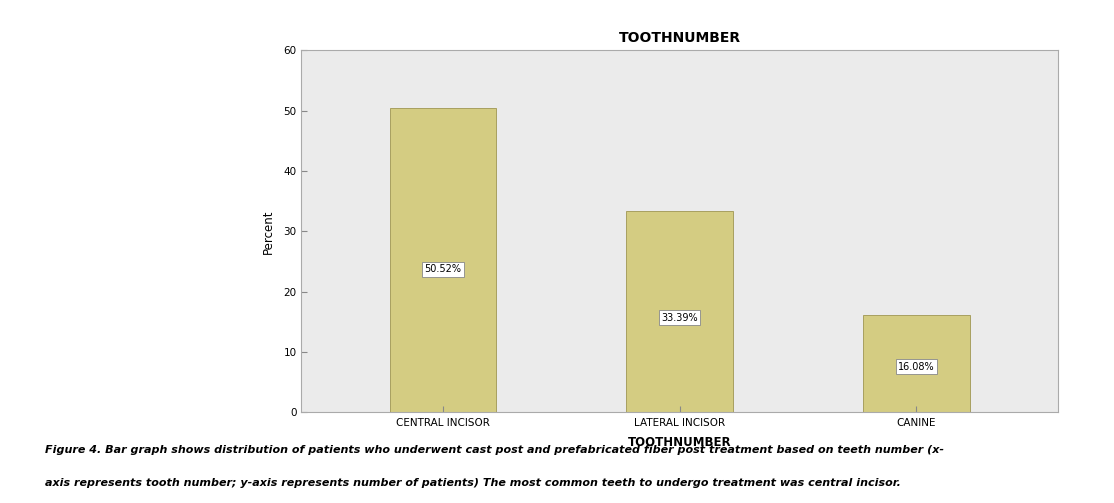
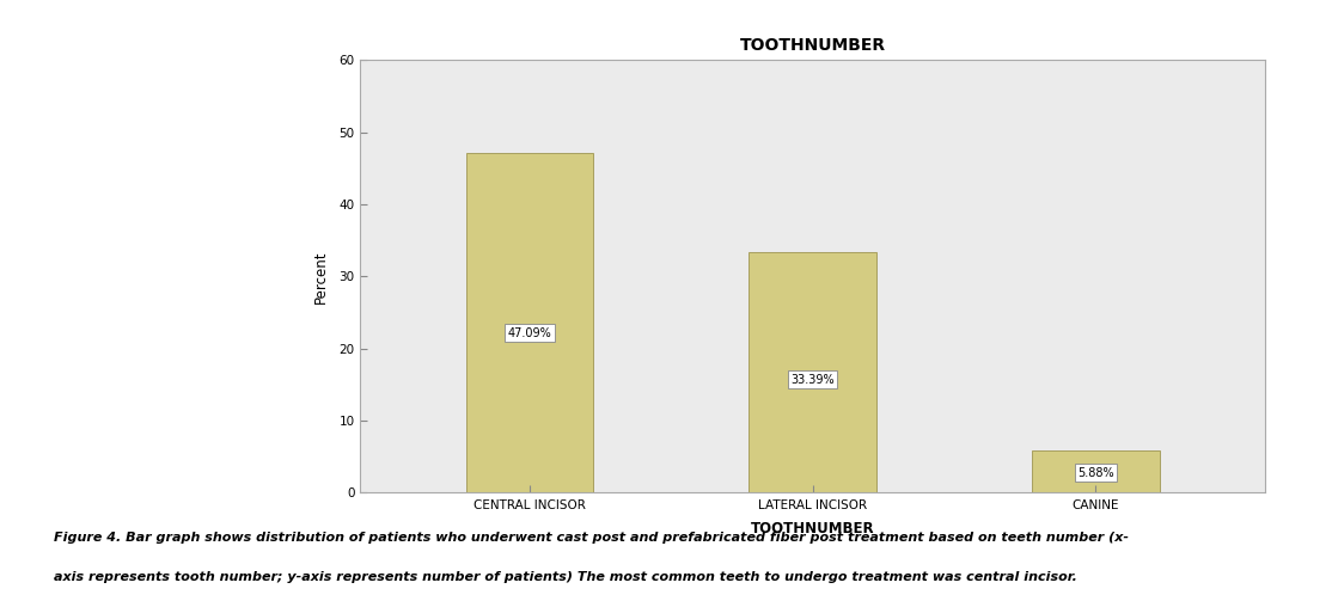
CENTRAL INCISOR: 50.52% -> 47.09%
CANINE: 16.08% -> 5.88%
